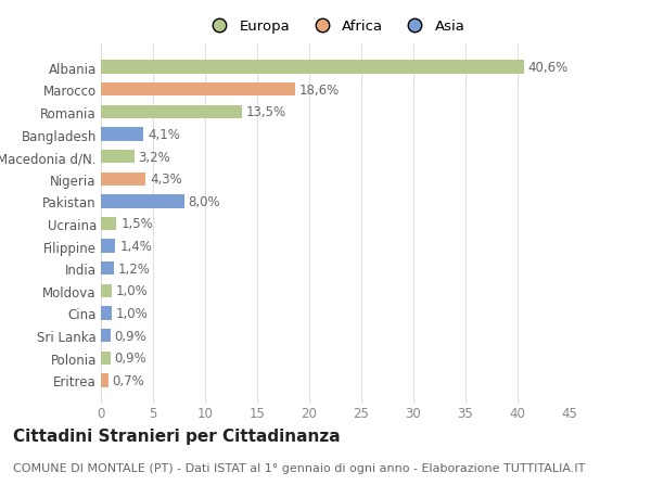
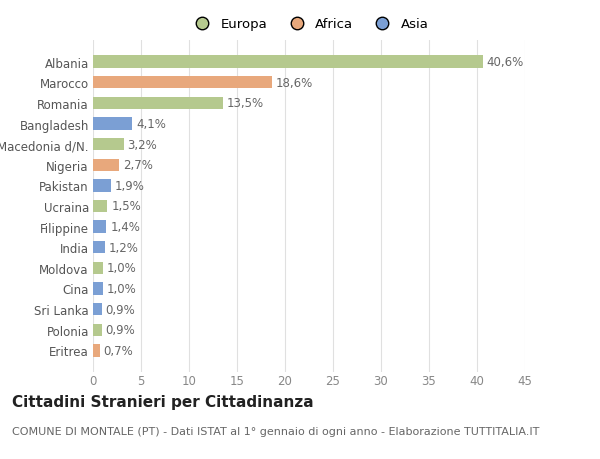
Nigeria: 4,3% -> 2,7%
Pakistan: 8,0% -> 1,9%
